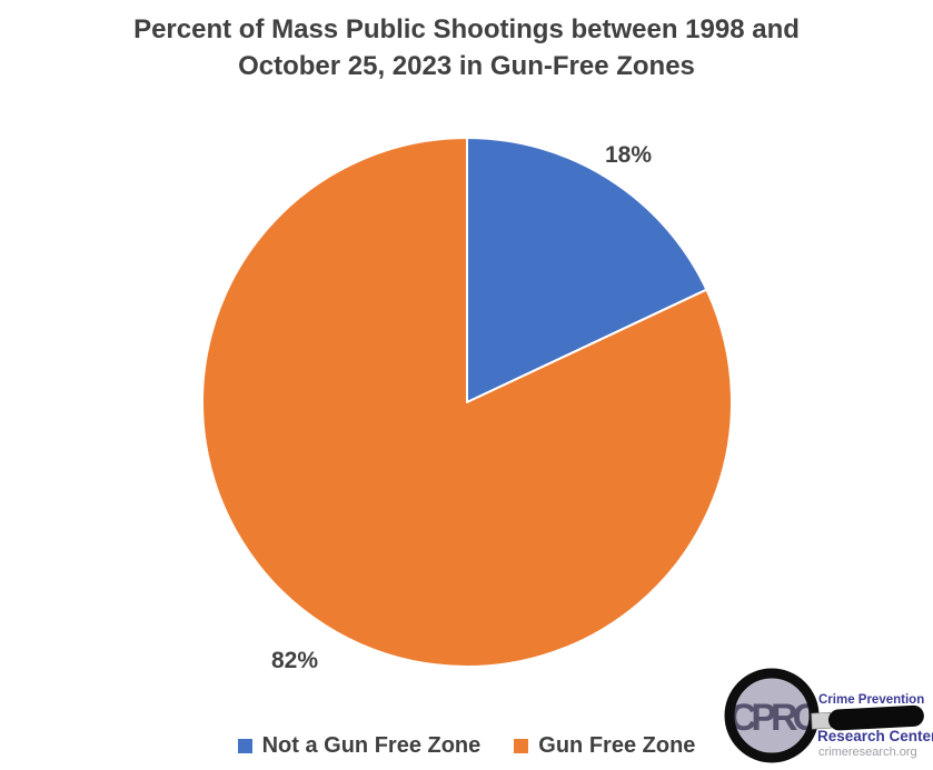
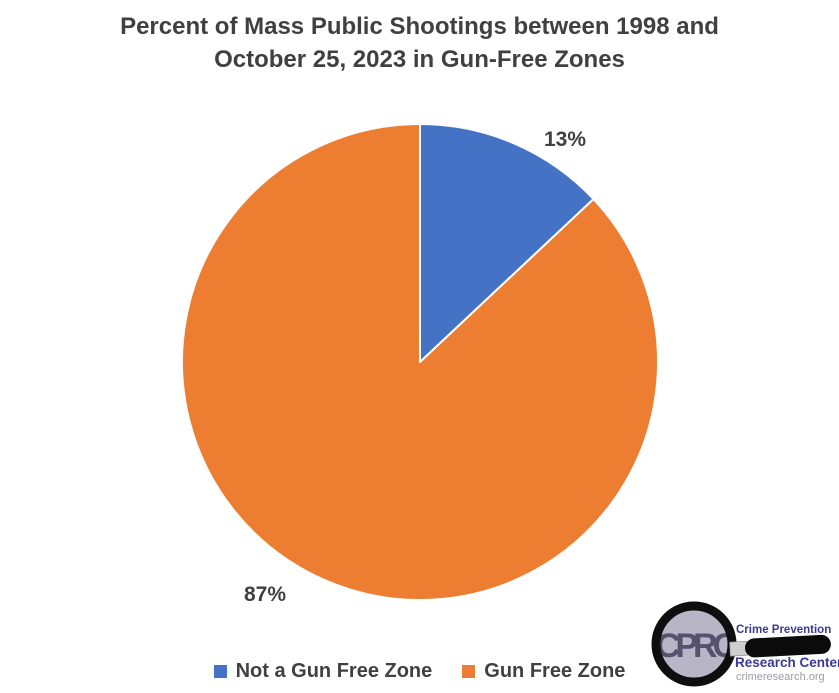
Not a Gun Free Zone: 18% -> 13%
Gun Free Zone: 82% -> 87%
